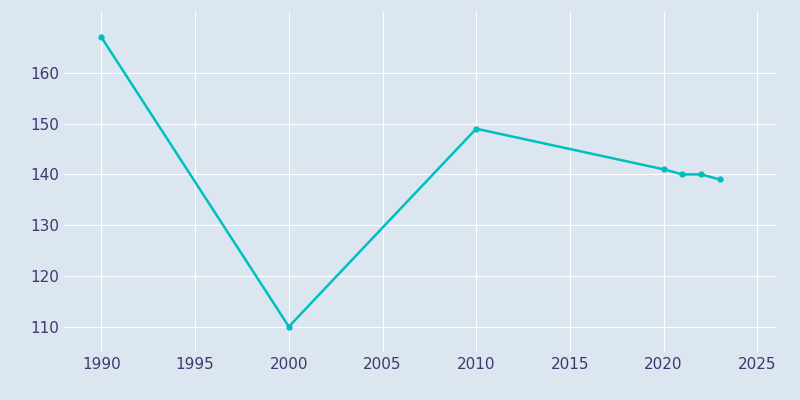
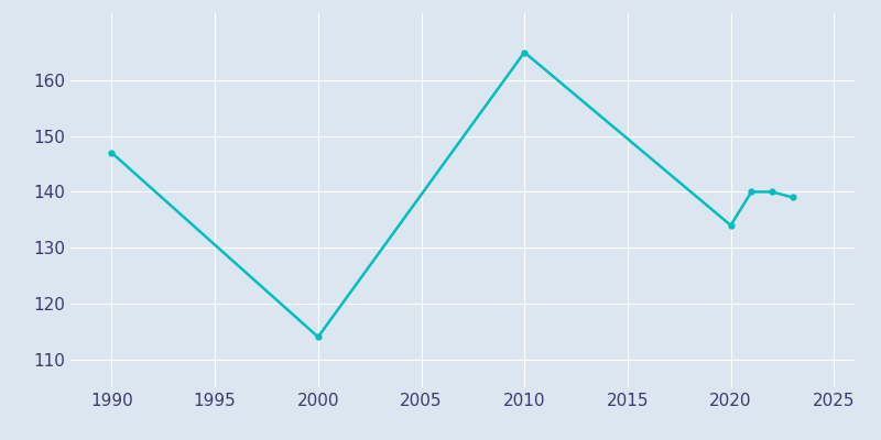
1990: 167 -> 147
2000: 110 -> 114
2010: 149 -> 165
2020: 141 -> 134
